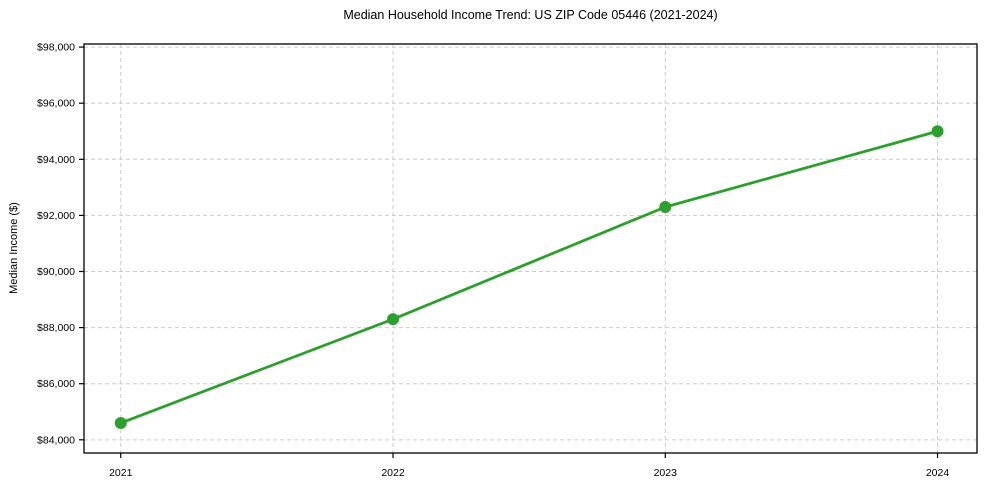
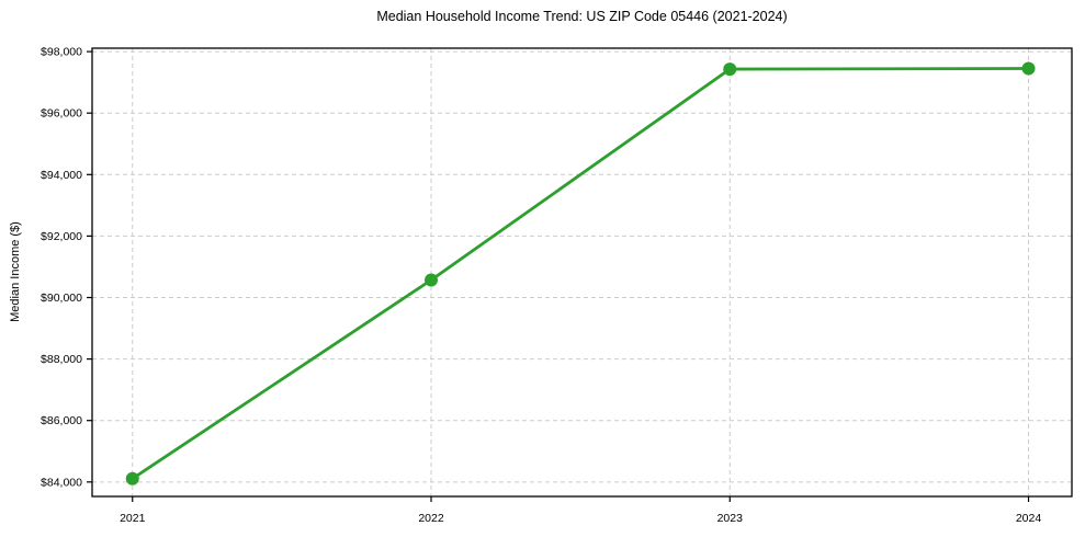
2021: $84600 -> $84100
2022: $88300 -> $90600
2023: $92300 -> $97400
2024: $95000 -> $97400
